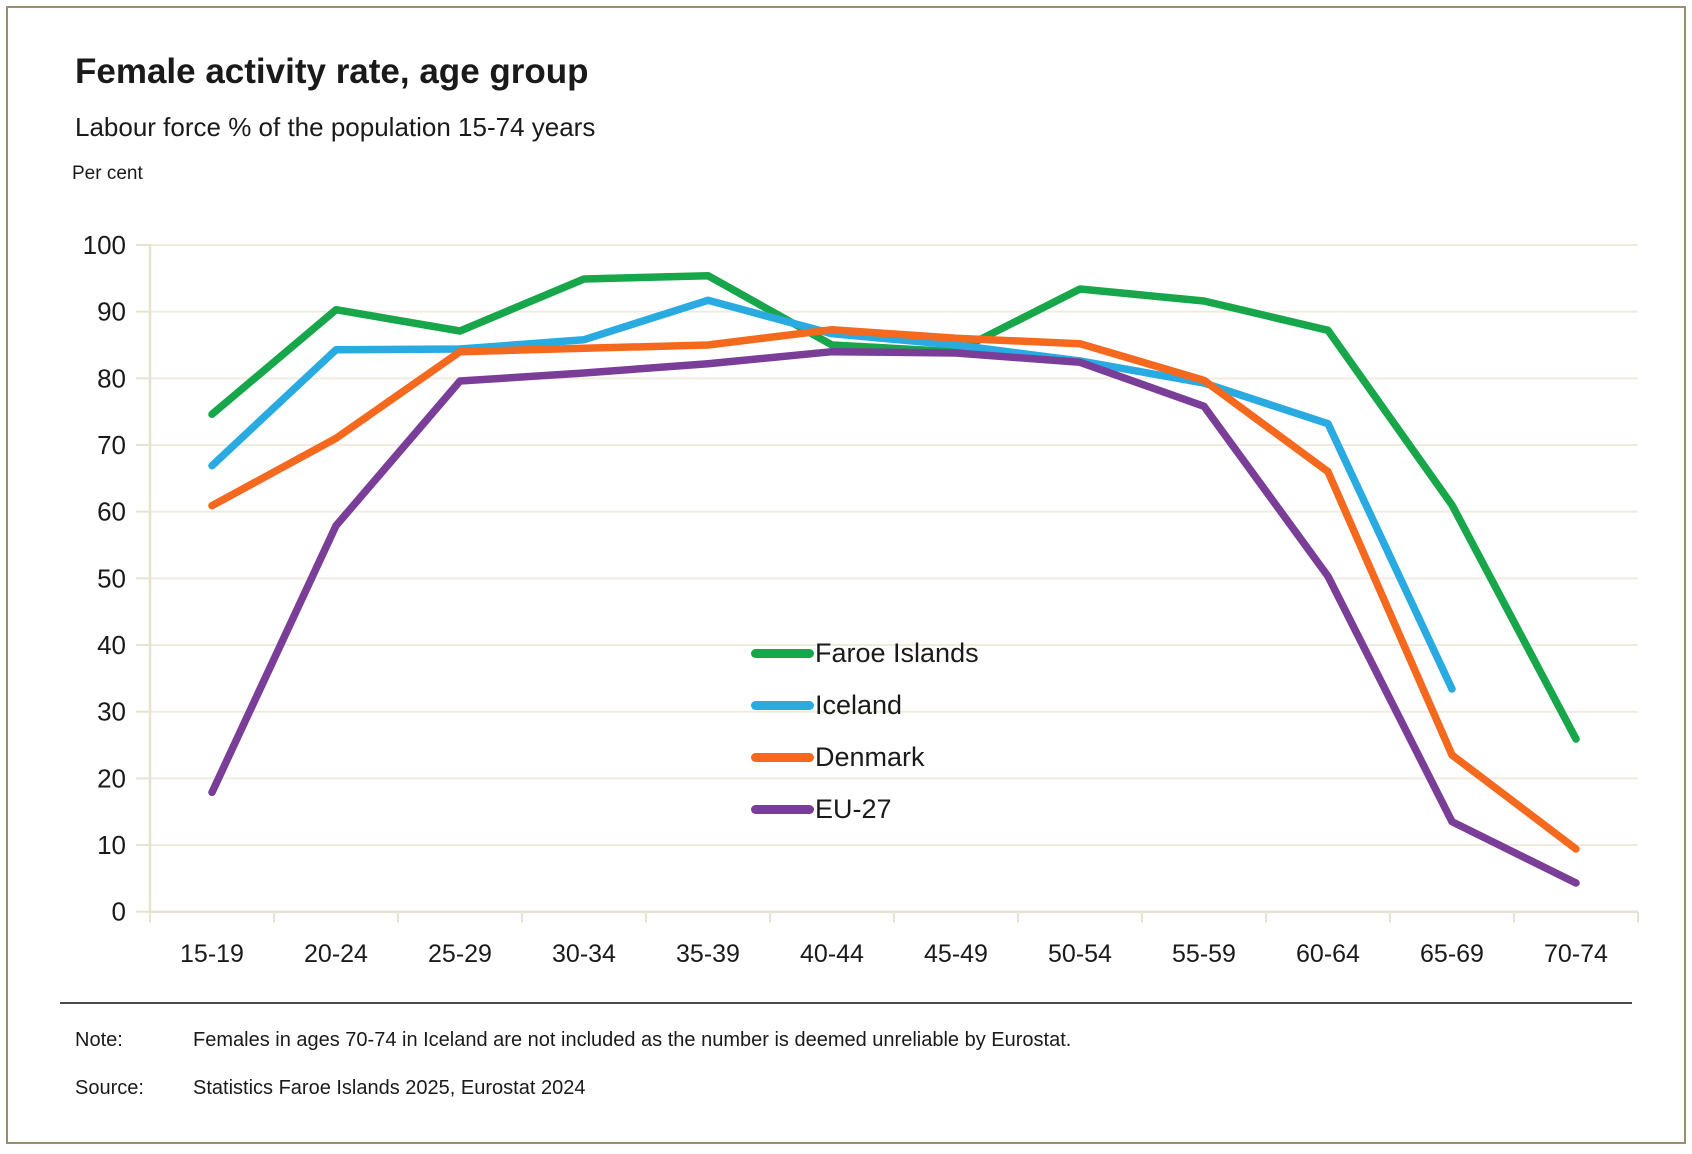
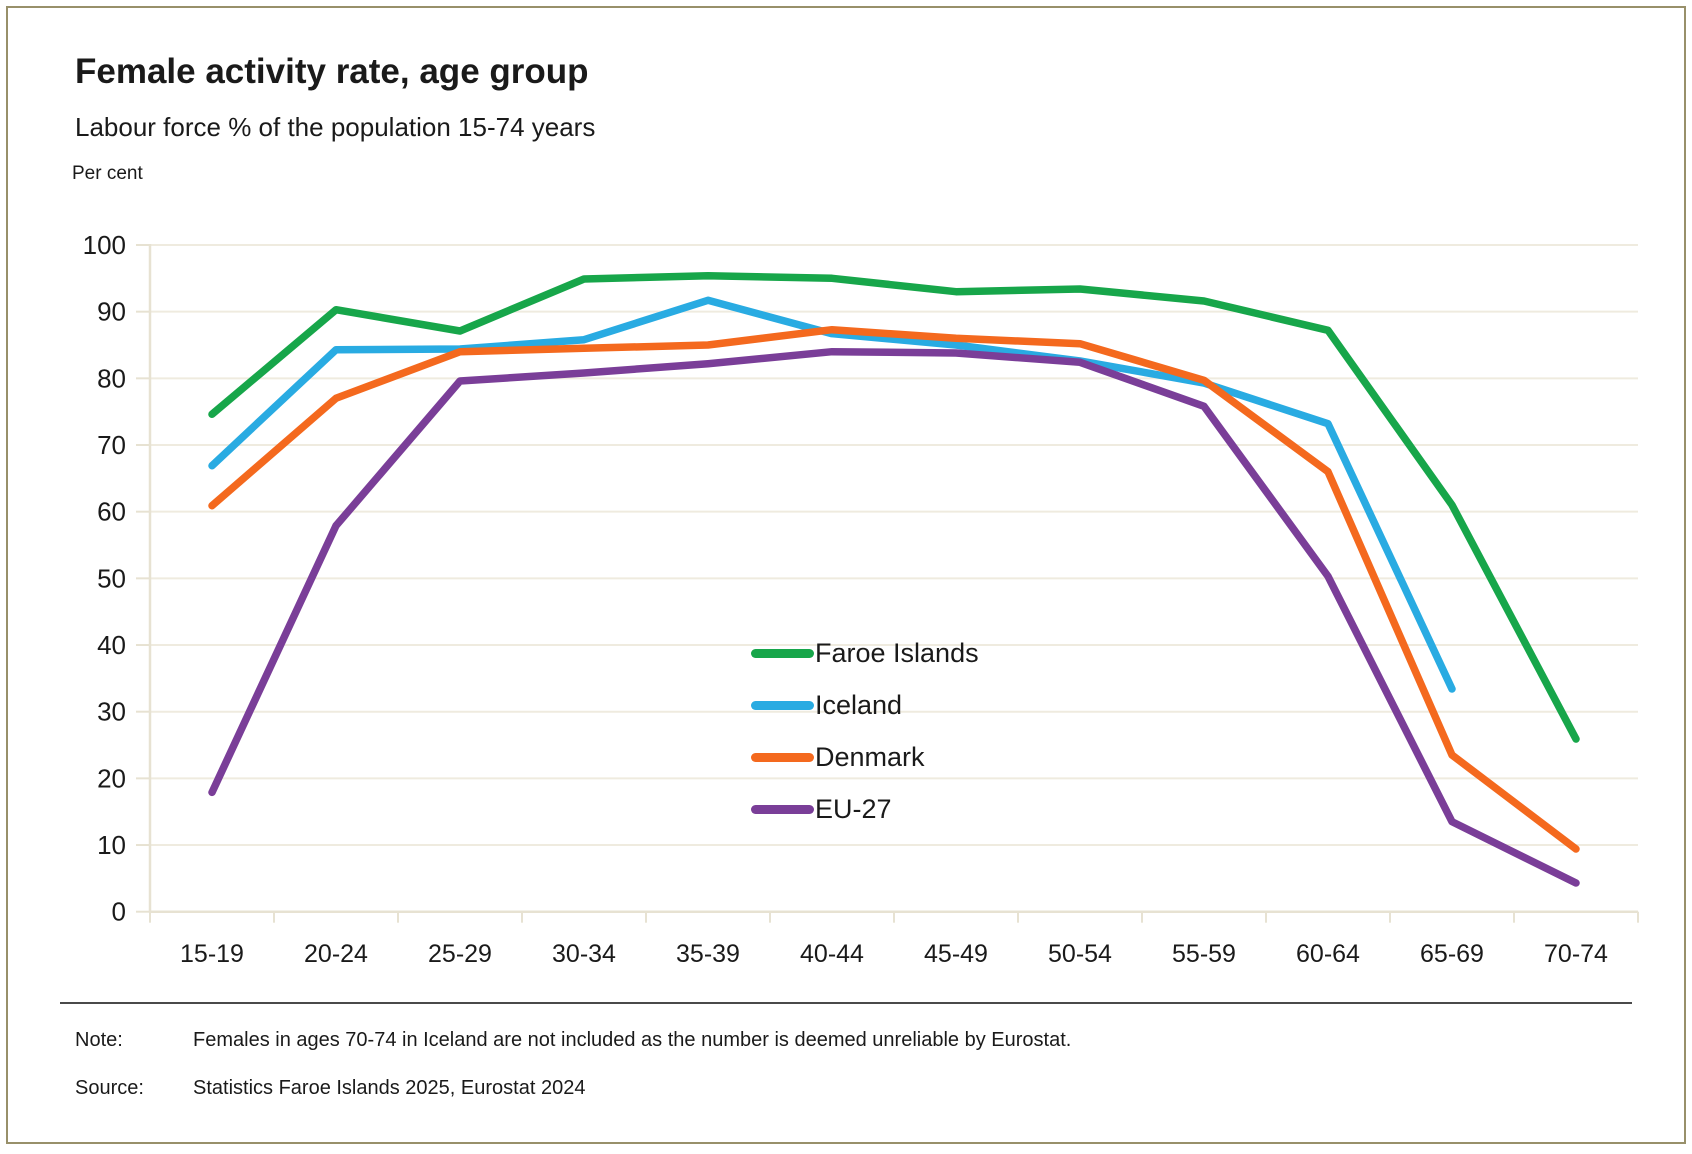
Denmark/20-24: 71 -> 77
Faroe Islands/40-44: 85 -> 95
Faroe Islands/45-49: 84 -> 93
